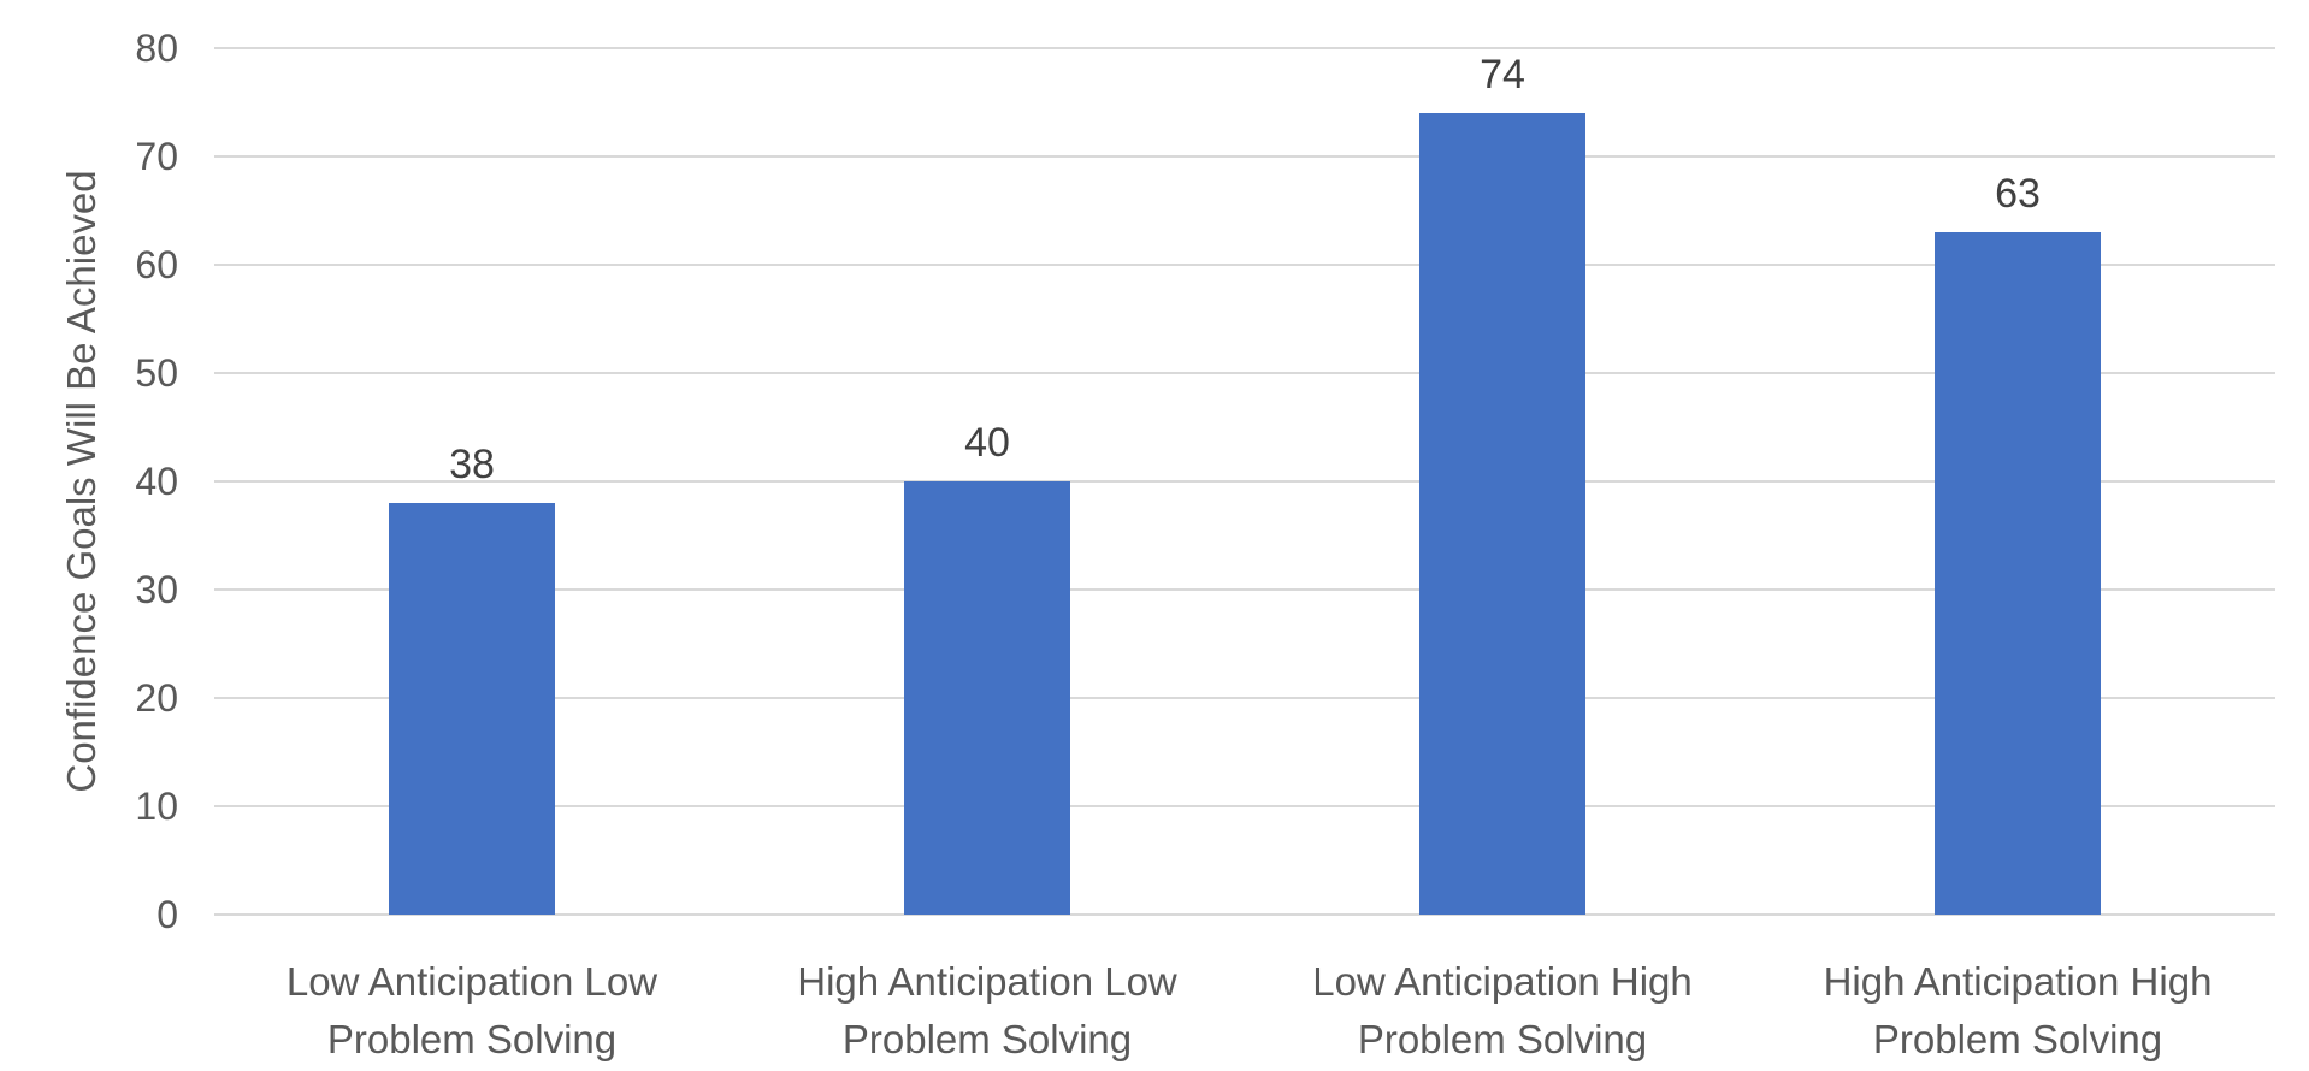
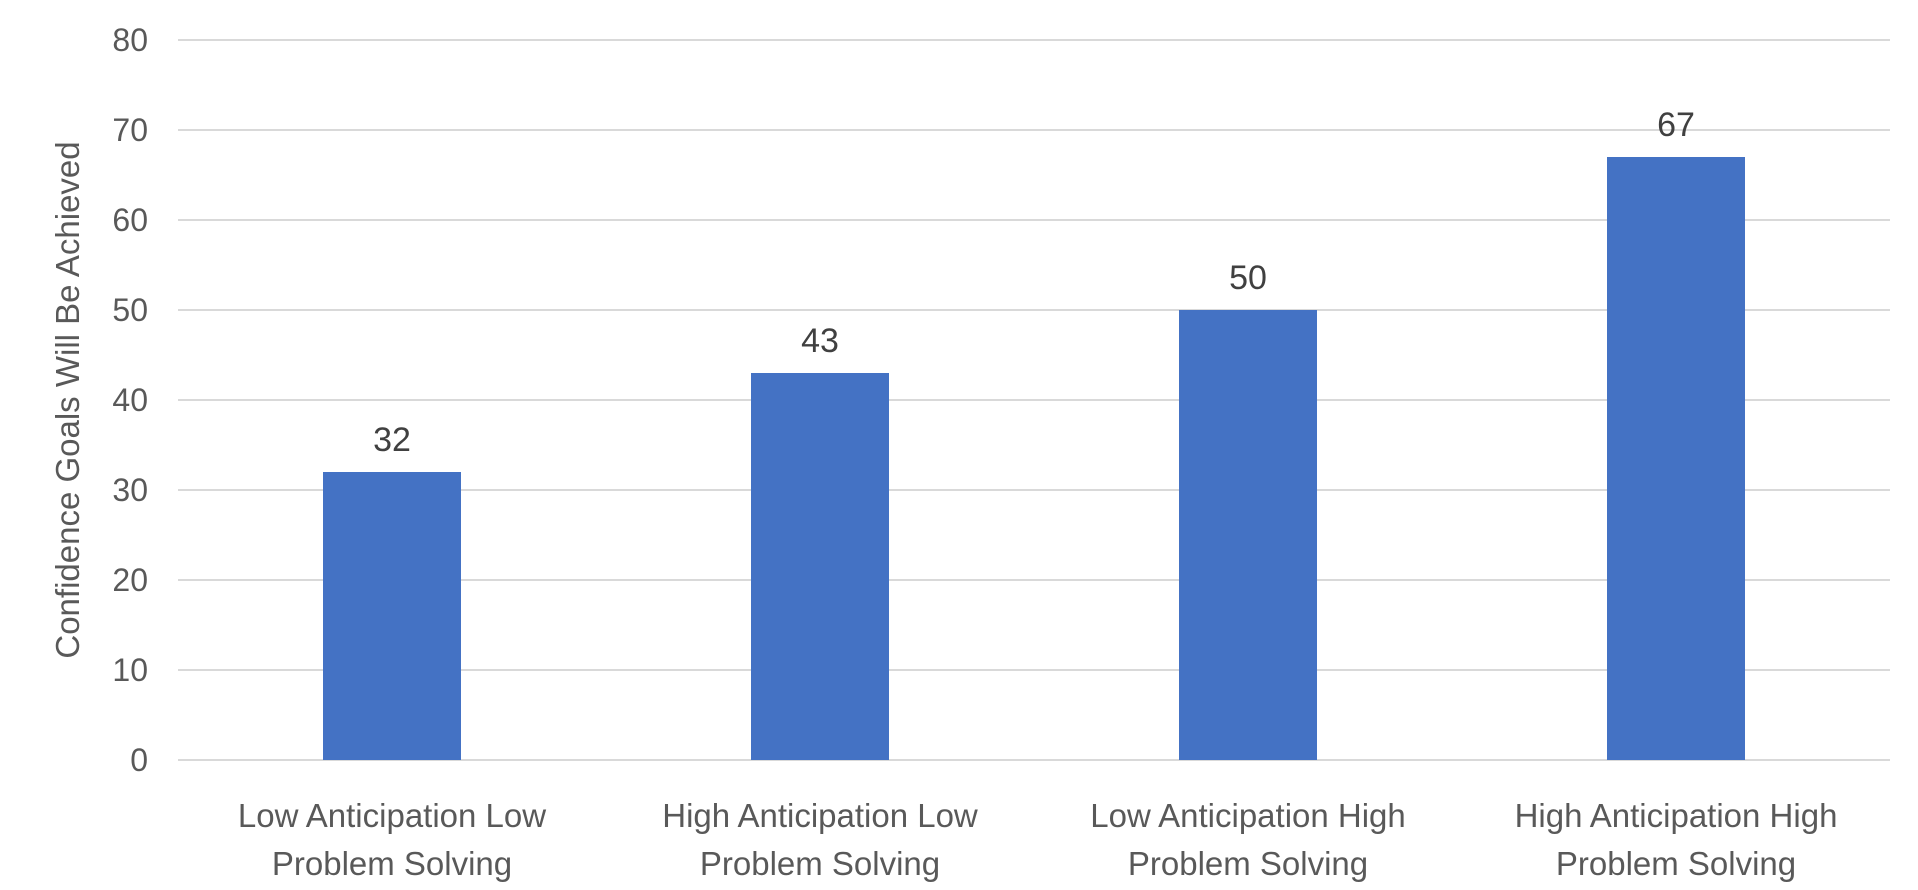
Low Anticipation Low Problem Solving: 38 -> 32
High Anticipation Low Problem Solving: 40 -> 43
Low Anticipation High Problem Solving: 74 -> 50
High Anticipation High Problem Solving: 63 -> 67
